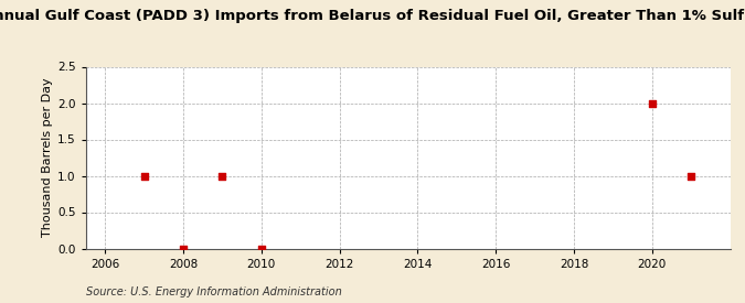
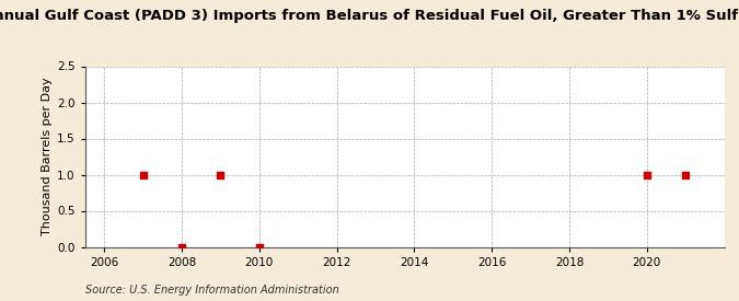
2020: 2 -> 1
